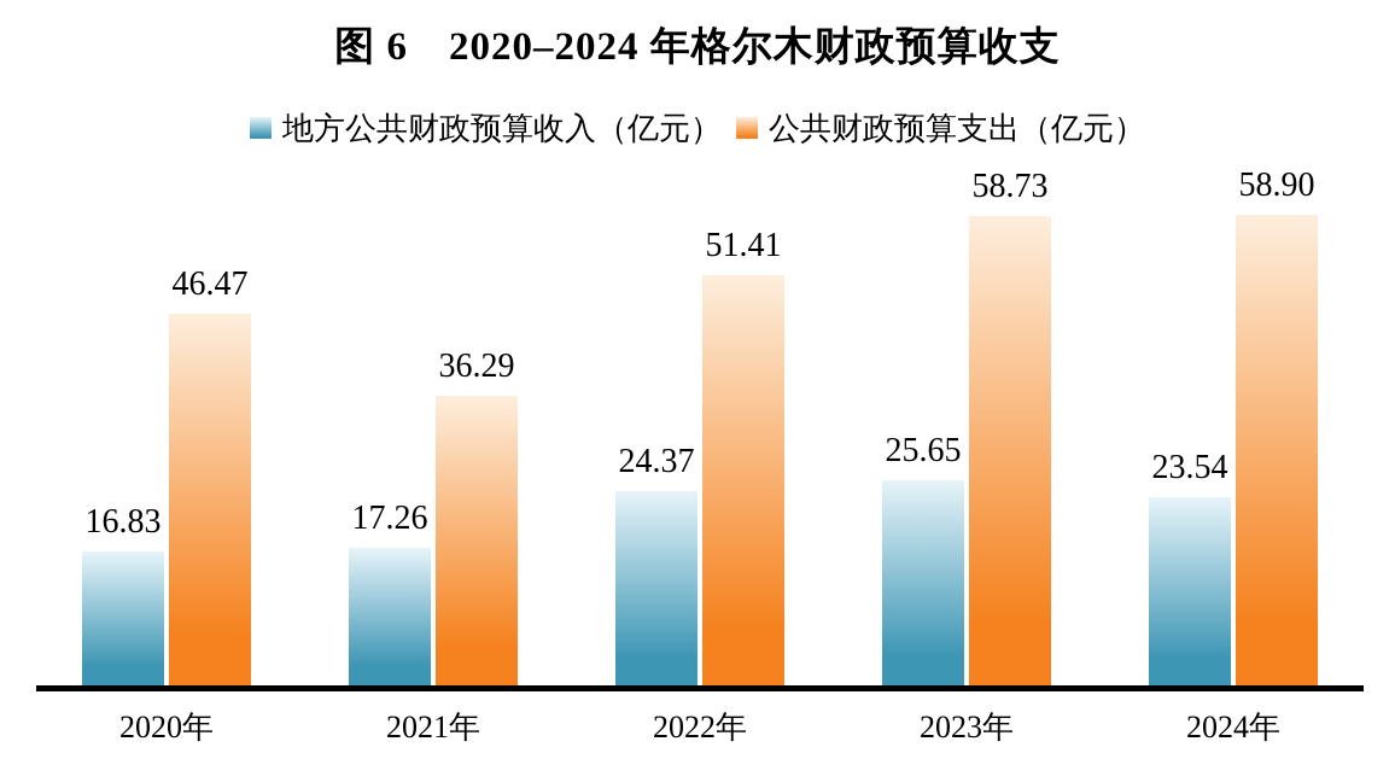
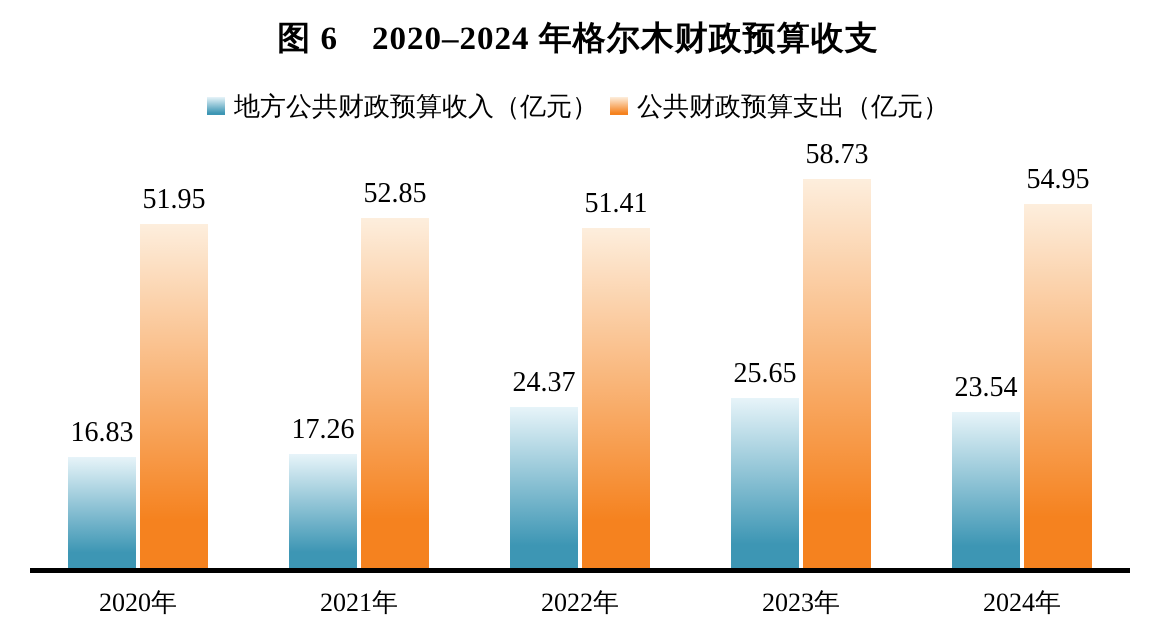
公共财政预算支出（亿元）/2020年: 46.47 -> 51.95
公共财政预算支出（亿元）/2021年: 36.29 -> 52.85
公共财政预算支出（亿元）/2024年: 58.90 -> 54.95
